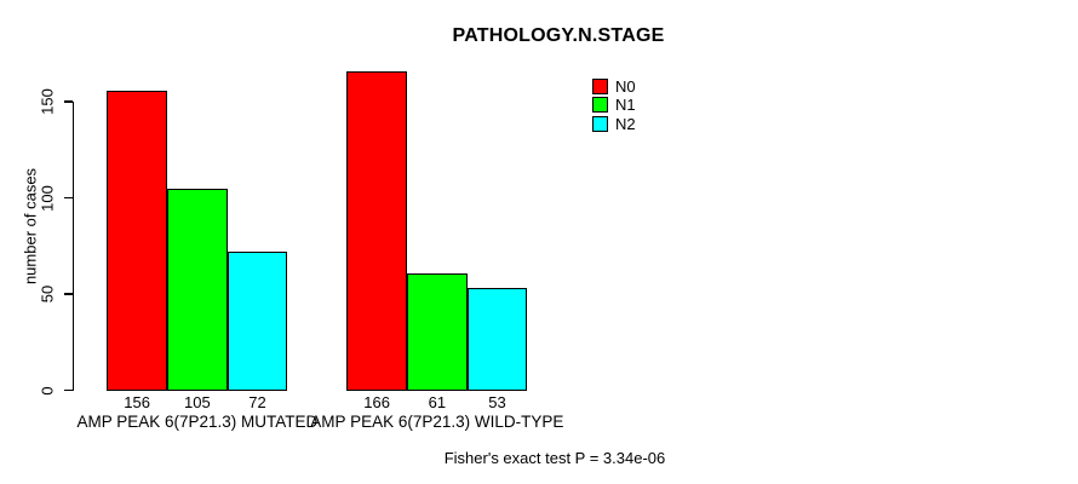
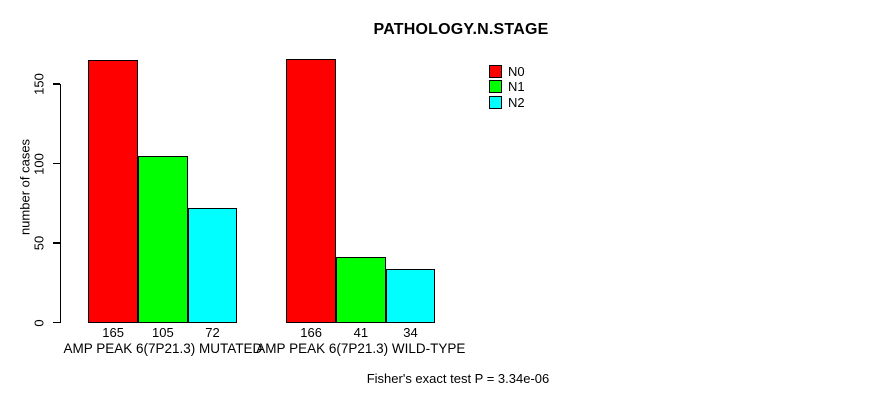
N0/AMP PEAK 6(7P21.3) MUTATED: 156 -> 165
N1/AMP PEAK 6(7P21.3) WILD-TYPE: 61 -> 41
N2/AMP PEAK 6(7P21.3) WILD-TYPE: 53 -> 34
